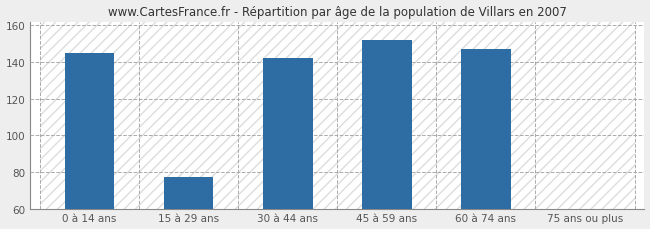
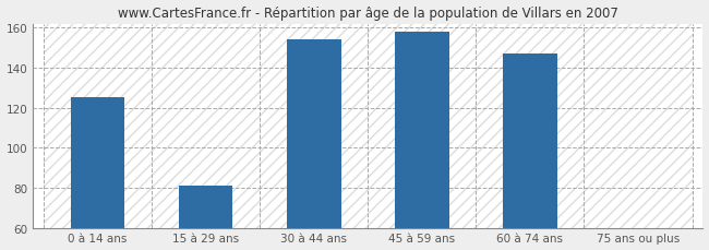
0 à 14 ans: 145 -> 125
15 à 29 ans: 77 -> 81
30 à 44 ans: 142 -> 154
45 à 59 ans: 152 -> 158
